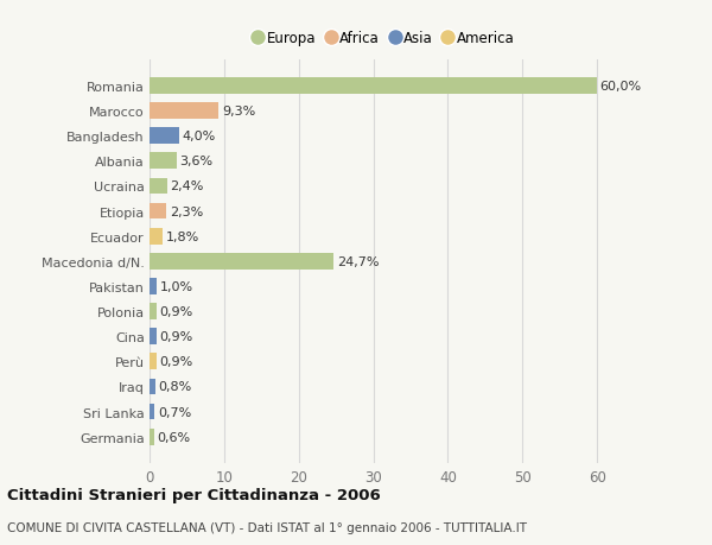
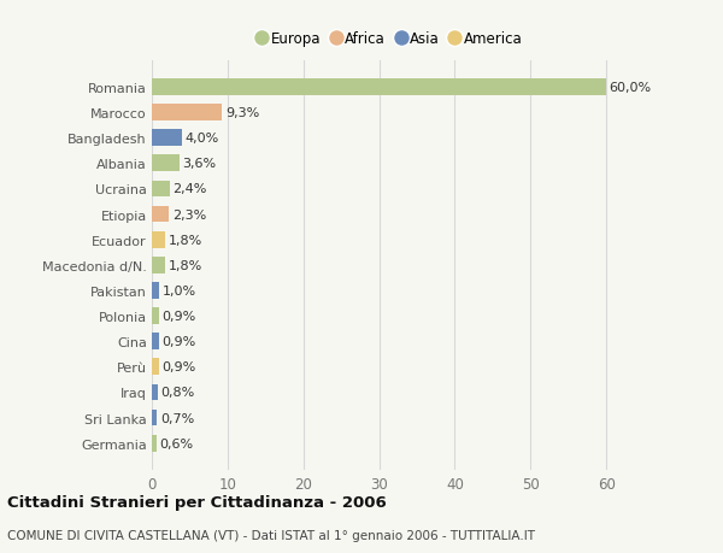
Macedonia d/N.: 24,7% -> 1,8%
